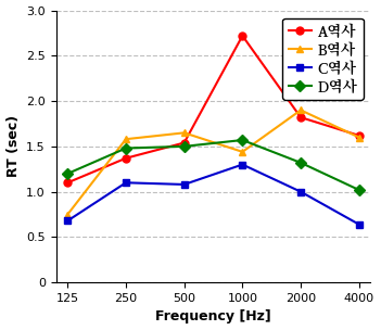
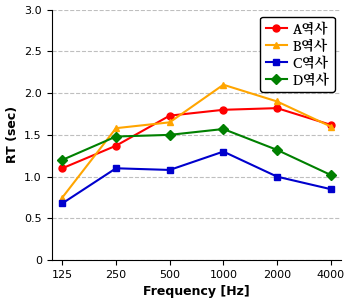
A역사/500: 1.54 -> 1.73
A역사/1000: 2.72 -> 1.80
B역사/1000: 1.44 -> 2.10
C역사/4000: 0.64 -> 0.85
